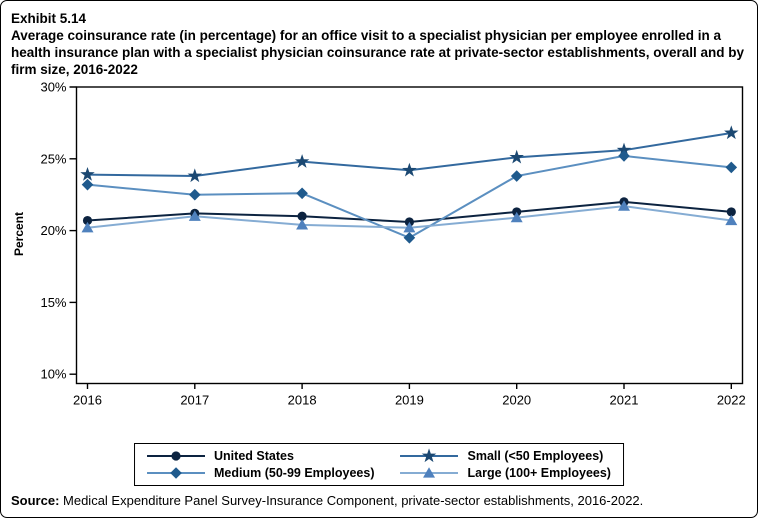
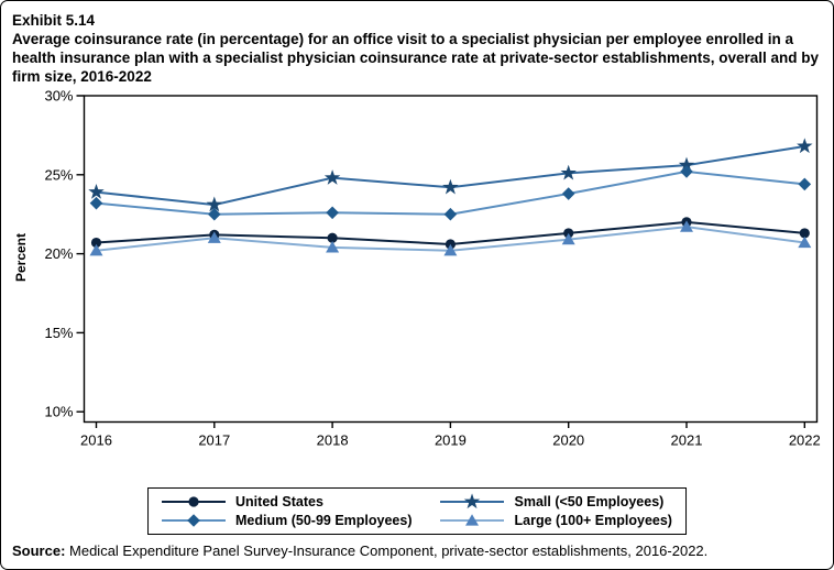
Small (<50 Employees)/2017: 23.8% -> 23.1%
Medium (50-99 Employees)/2019: 19.5% -> 22.5%
